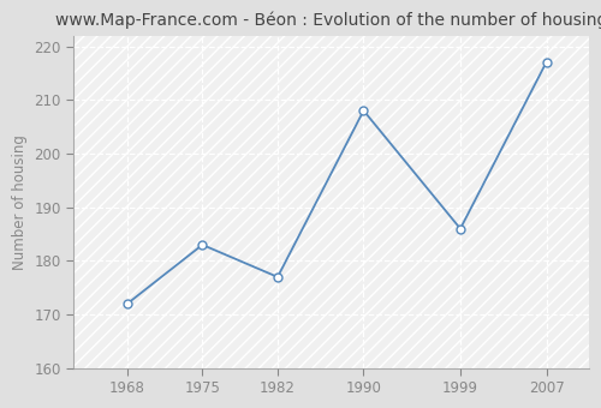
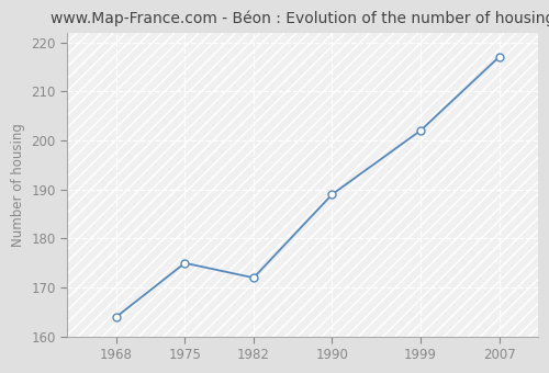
1968: 172 -> 164
1975: 183 -> 175
1982: 177 -> 172
1990: 208 -> 189
1999: 186 -> 202
